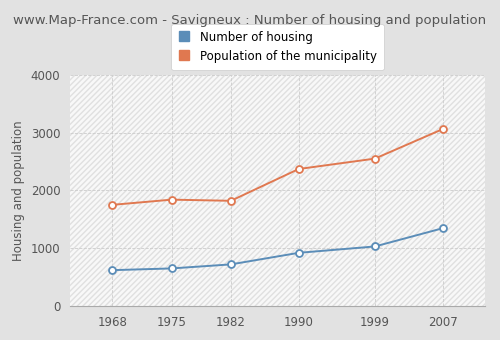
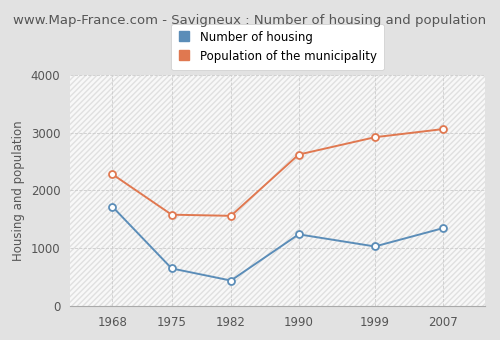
Number of housing/1968: 620 -> 1720
Population of the municipality/1968: 1750 -> 2280
Population of the municipality/1975: 1840 -> 1580
Number of housing/1982: 720 -> 440
Population of the municipality/1982: 1820 -> 1560
Number of housing/1990: 920 -> 1240
Population of the municipality/1990: 2370 -> 2620
Population of the municipality/1999: 2550 -> 2920
